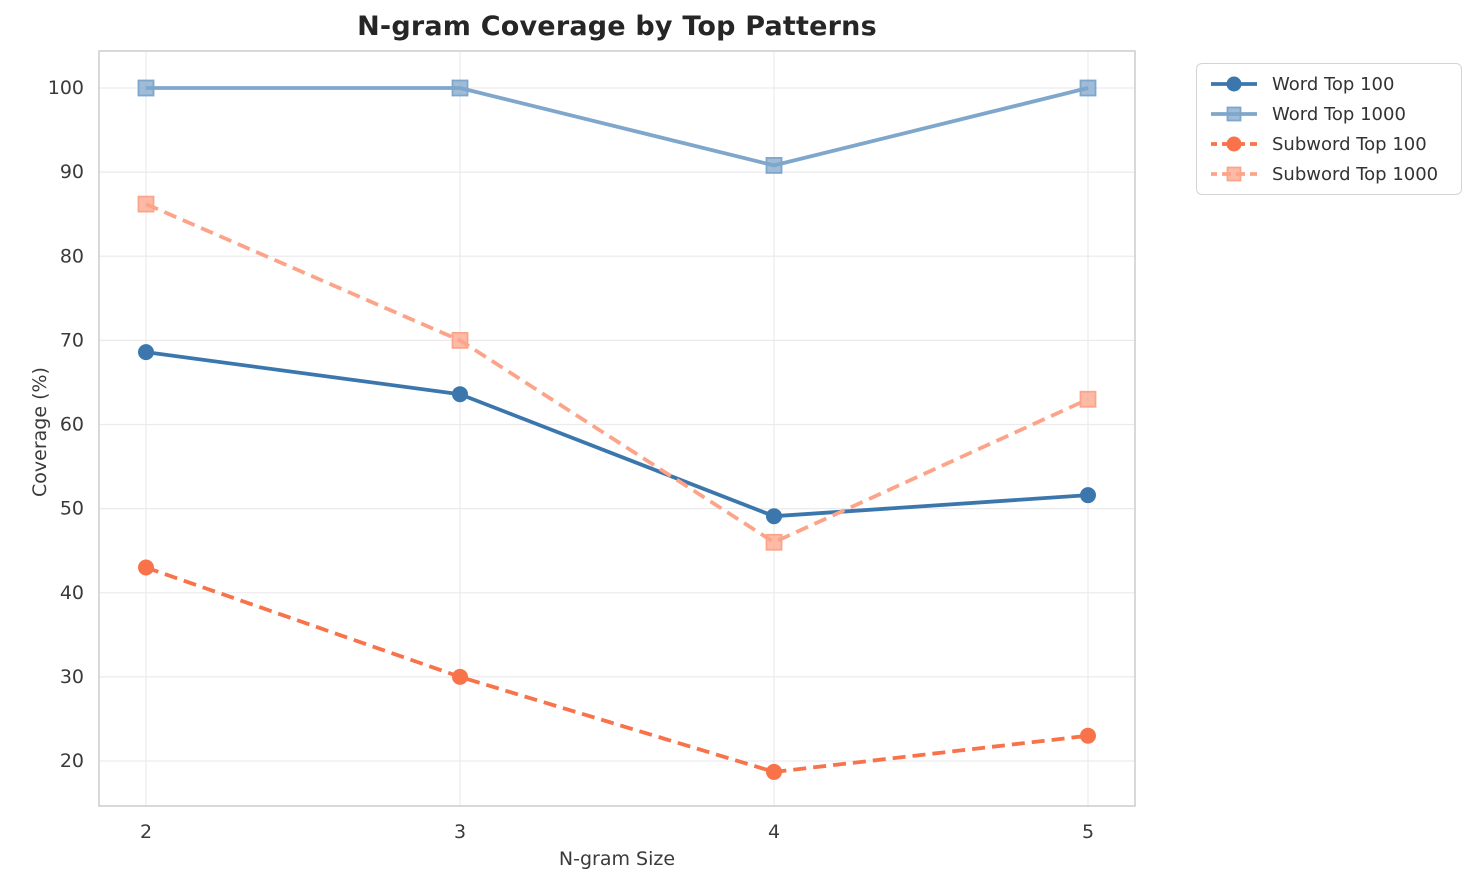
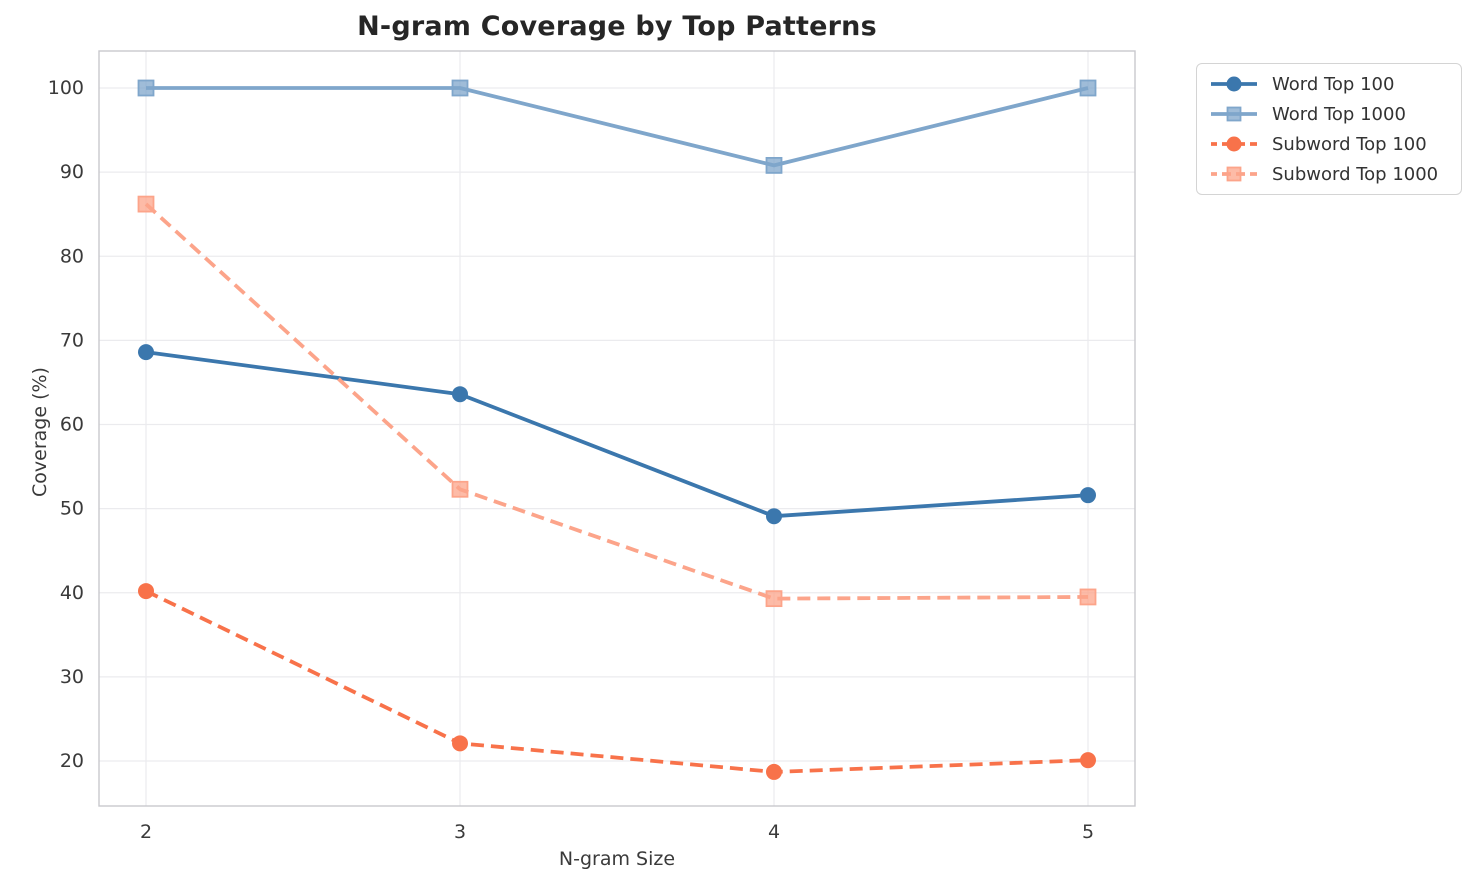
Subword Top 100/2: 43 -> 40
Subword Top 100/3: 30 -> 22
Subword Top 1000/3: 70 -> 52
Subword Top 1000/4: 46 -> 39
Subword Top 100/5: 23 -> 20
Subword Top 1000/5: 63 -> 40
